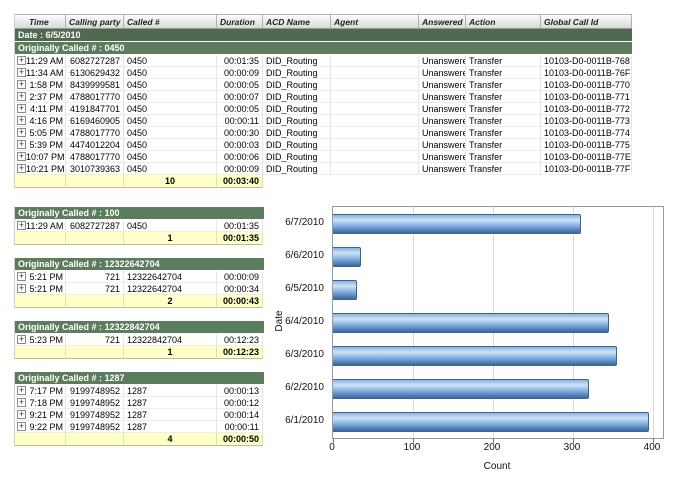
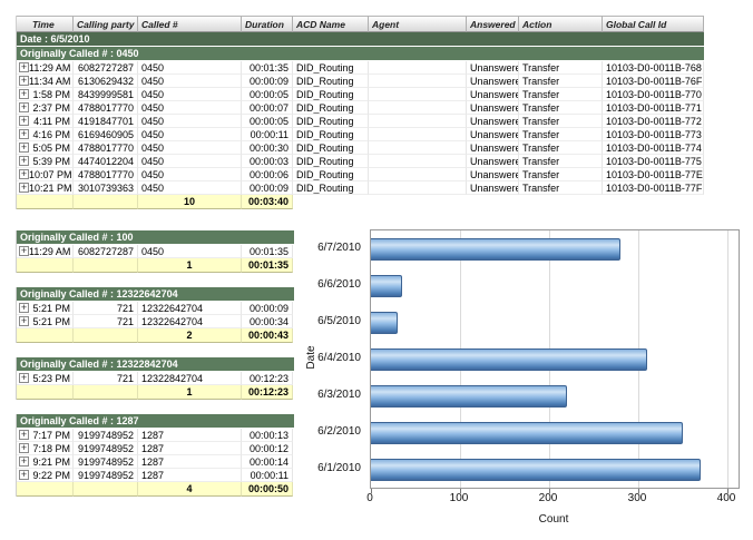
6/7/2010: 310 -> 280
6/4/2010: 340 -> 310
6/3/2010: 360 -> 220
6/2/2010: 320 -> 350
6/1/2010: 400 -> 370
